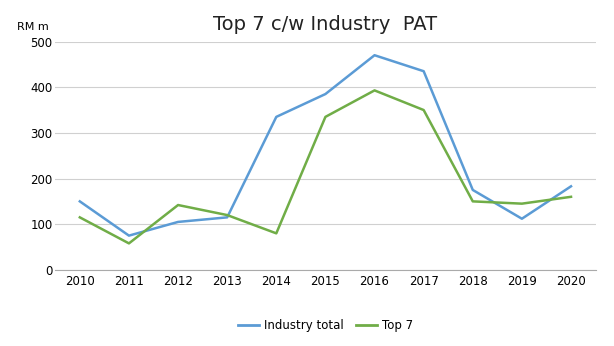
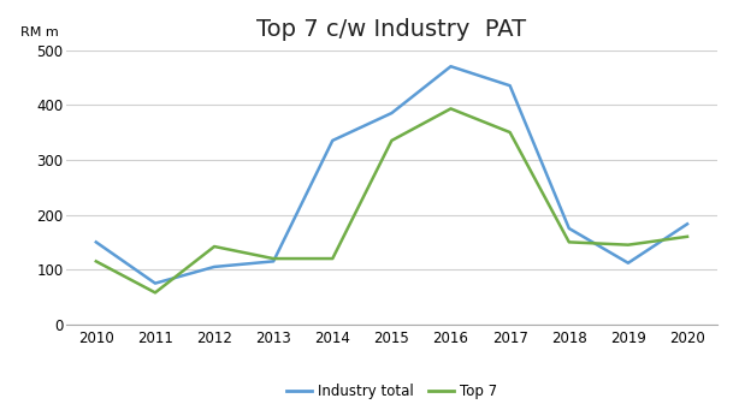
Top 7/2014: 80 -> 120
